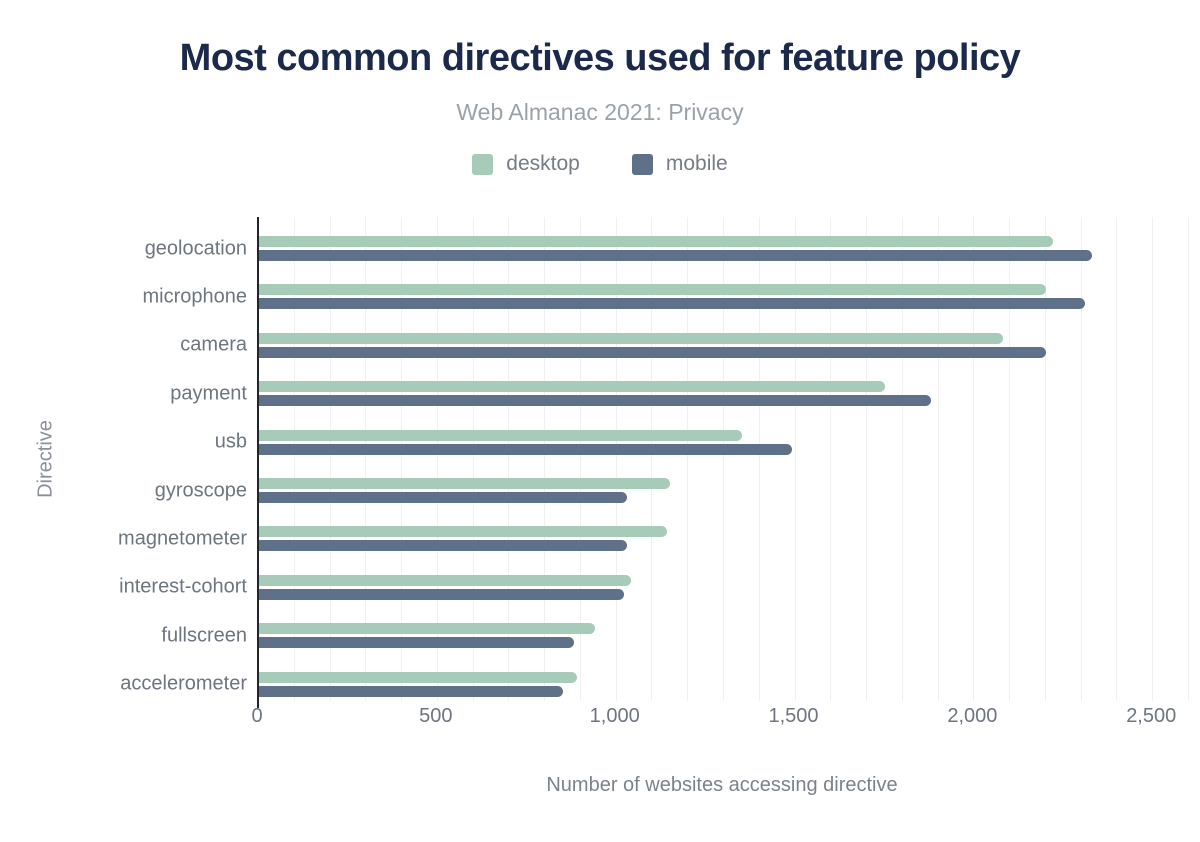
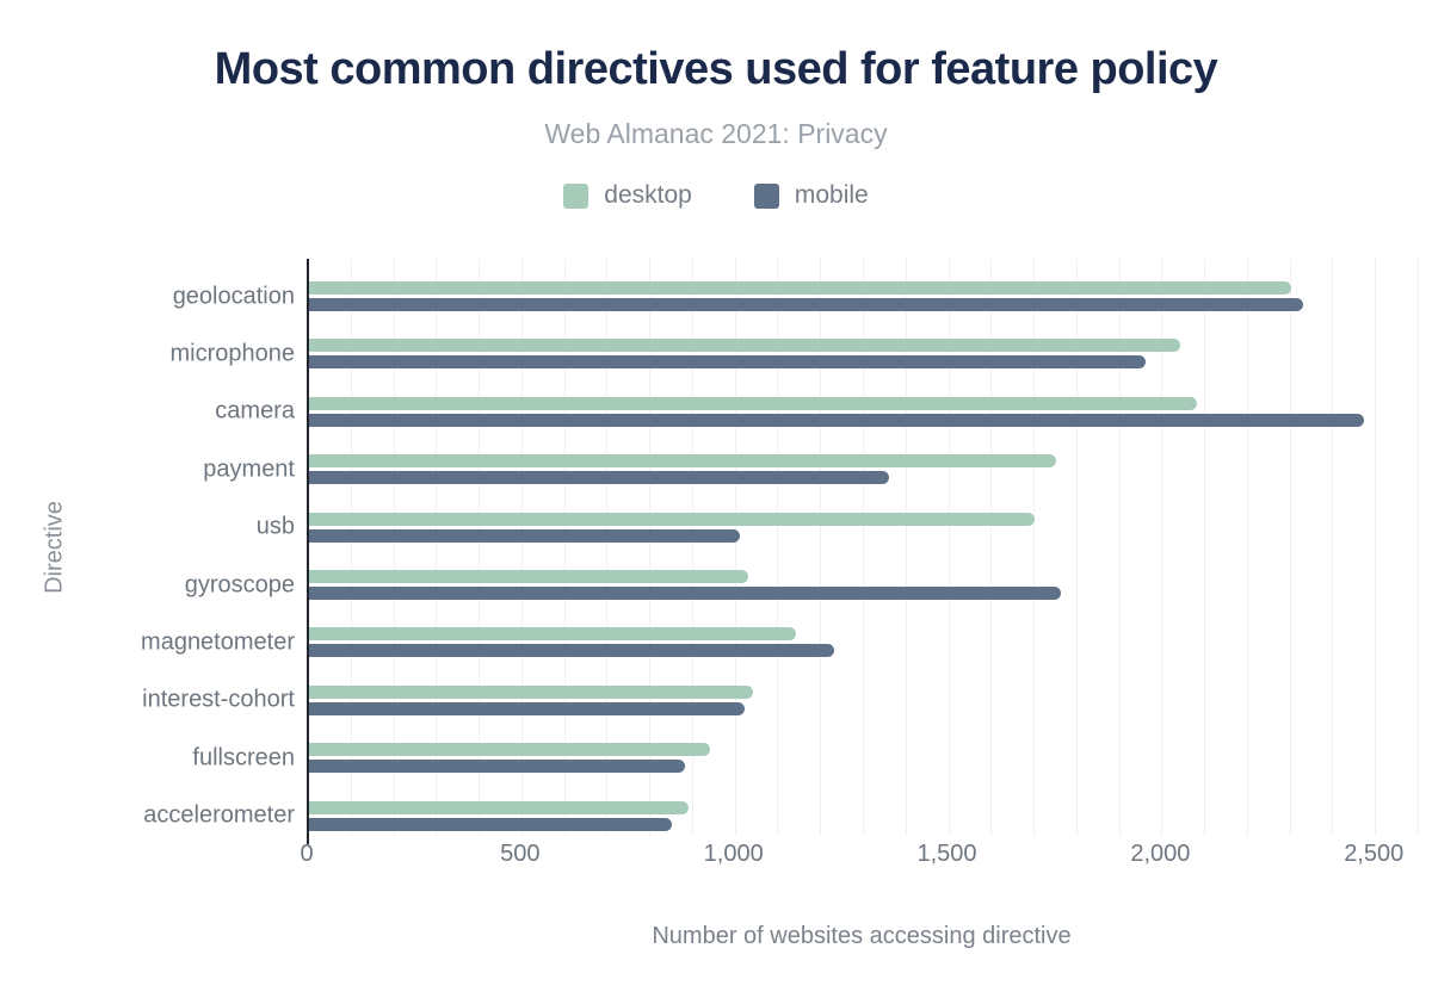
desktop/geolocation: 2220 -> 2300
desktop/microphone: 2200 -> 2040
mobile/microphone: 2310 -> 1960
mobile/camera: 2200 -> 2470
mobile/payment: 1880 -> 1360
desktop/usb: 1350 -> 1700
mobile/usb: 1490 -> 1010
desktop/gyroscope: 1150 -> 1030
mobile/gyroscope: 1030 -> 1760
mobile/magnetometer: 1030 -> 1230
